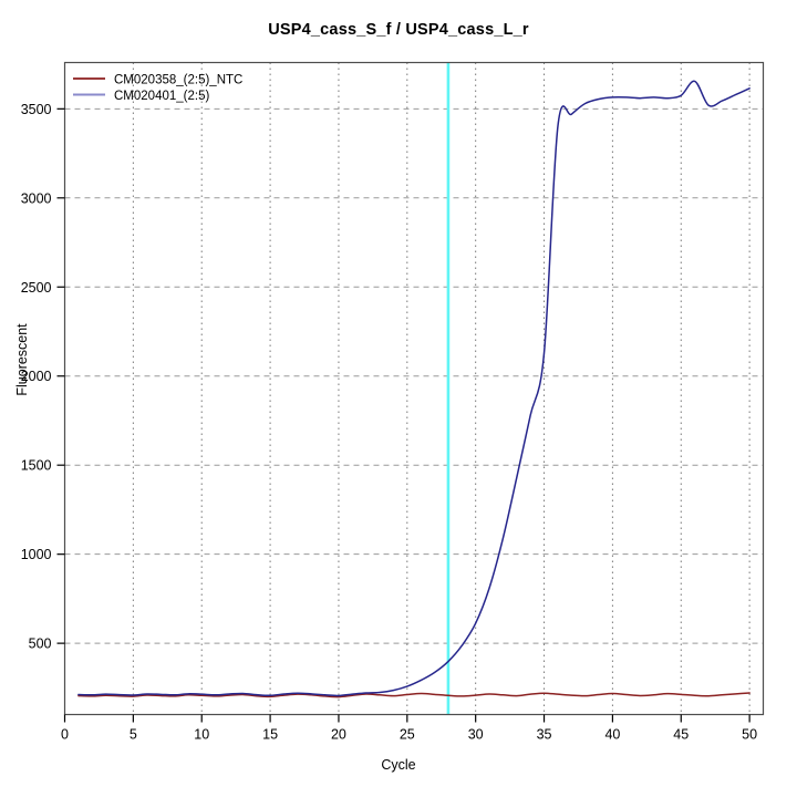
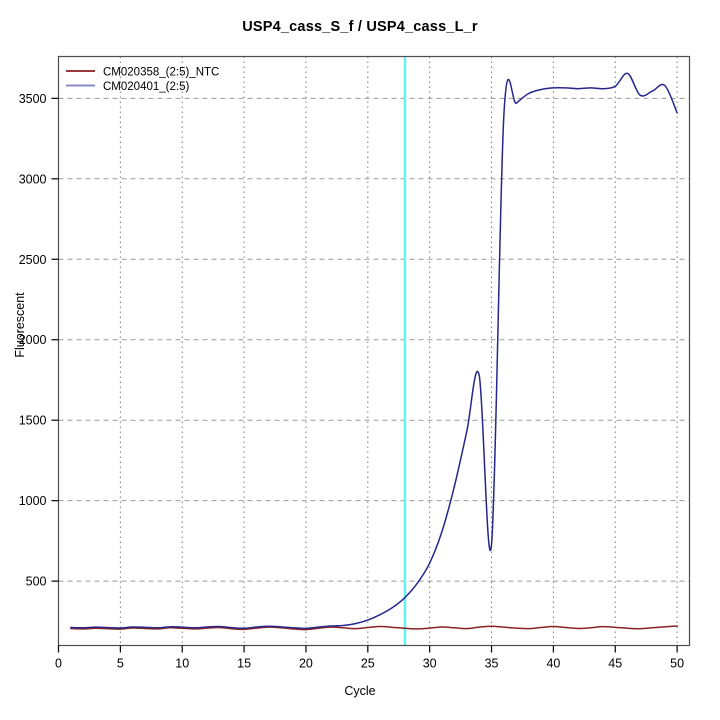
CM020401_(2:5)/35: 2130 -> 730
CM020401_(2:5)/50: 3620 -> 3410
